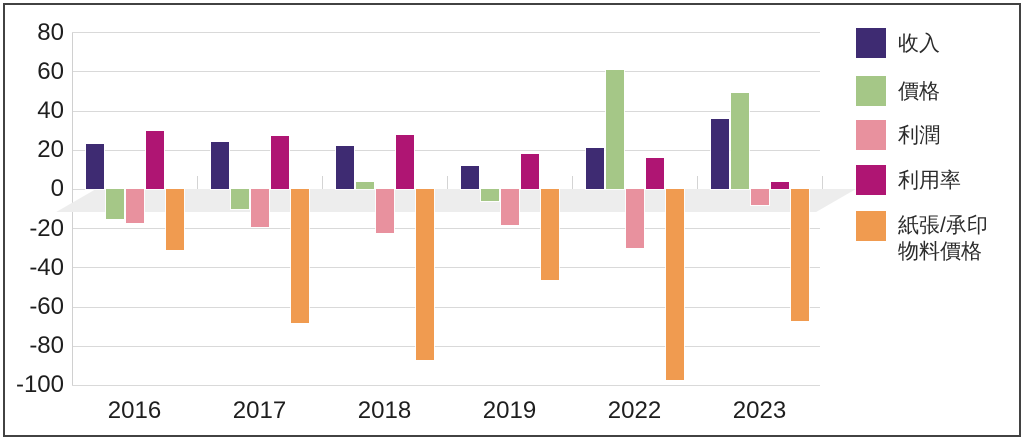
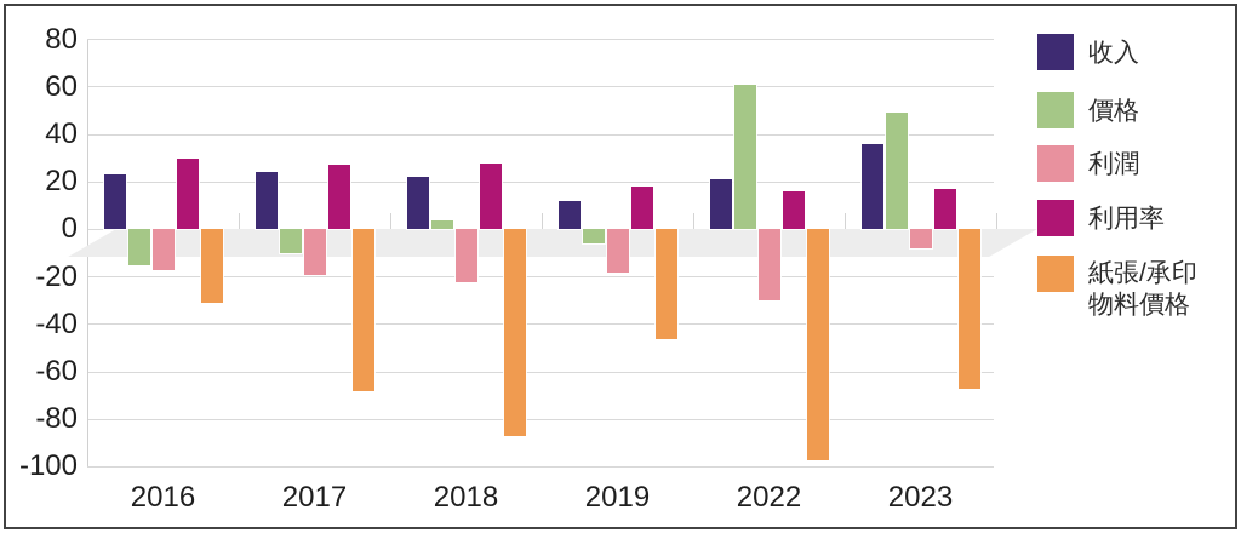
利用率/2023: 4 -> 17
